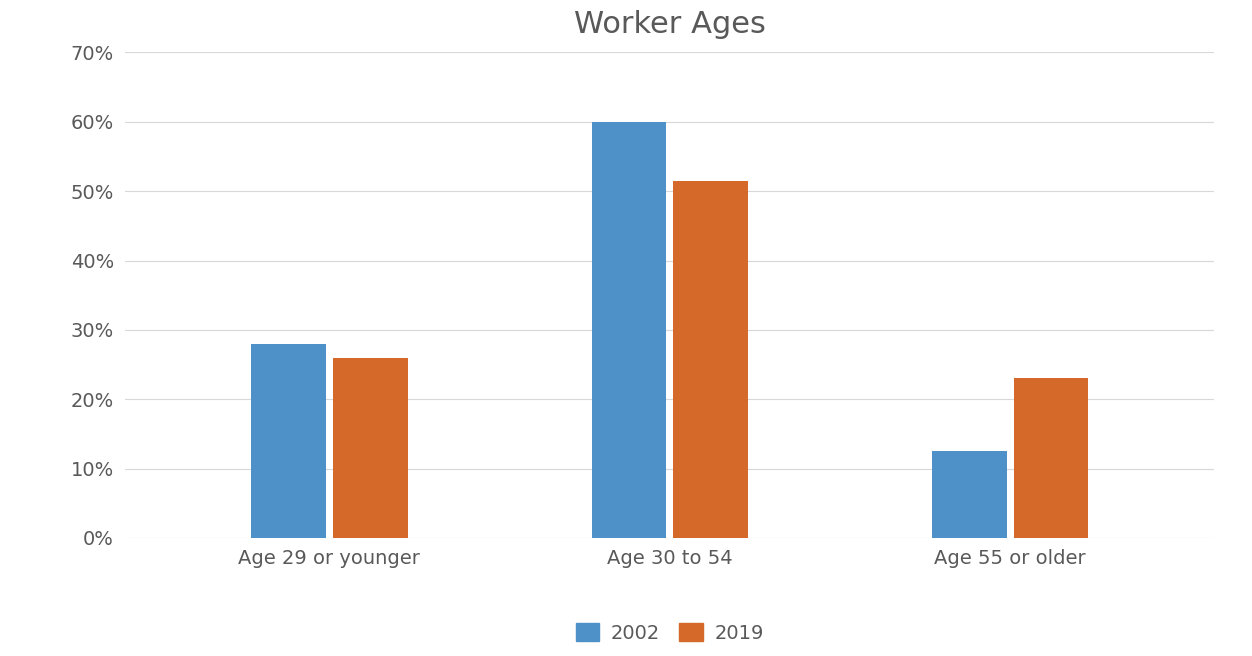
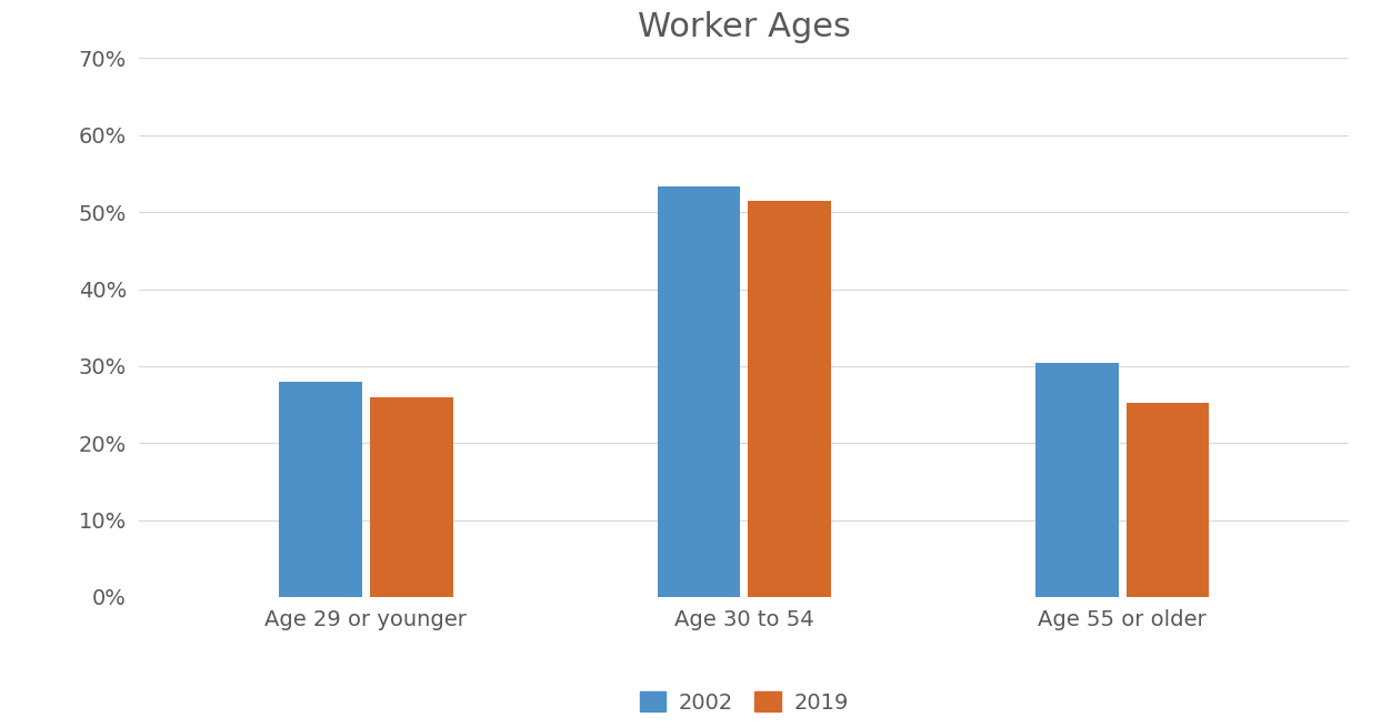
2002/Age 30 to 54: 60.0% -> 53.4%
2002/Age 55 or older: 12.5% -> 30.4%
2019/Age 55 or older: 23.0% -> 25.2%
